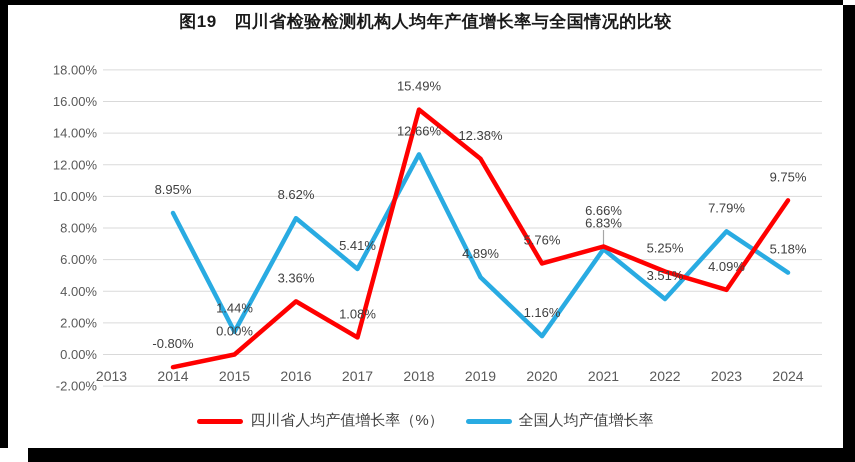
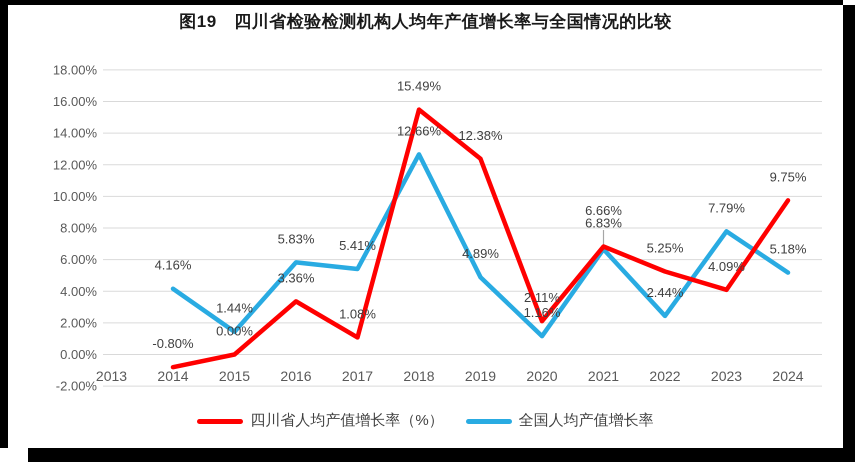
全国人均产值增长率/2014: 8.95% -> 4.16%
全国人均产值增长率/2016: 8.62% -> 5.83%
四川省人均产值增长率（%）/2020: 5.76% -> 2.11%
全国人均产值增长率/2022: 3.51% -> 2.44%
